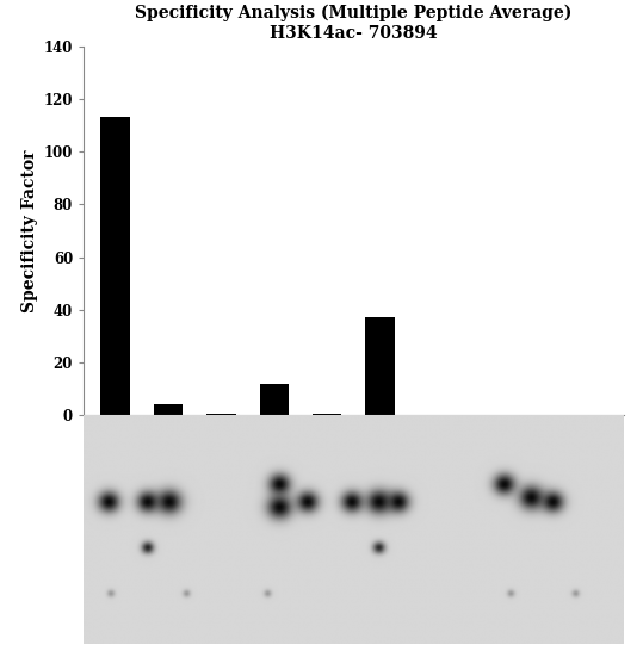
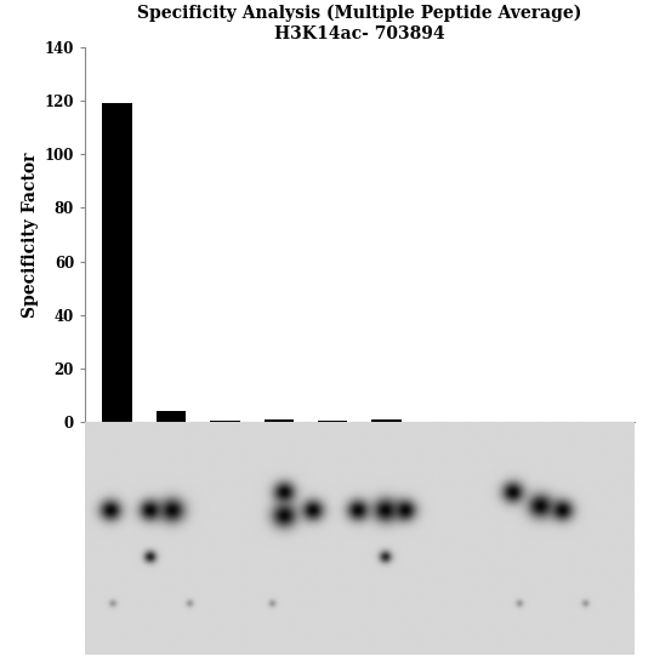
H3 K14ac: 113.0 -> 119.0
H3 K9me1: 12.0 -> 0.8
H3 K9me2: 37.0 -> 1.2
